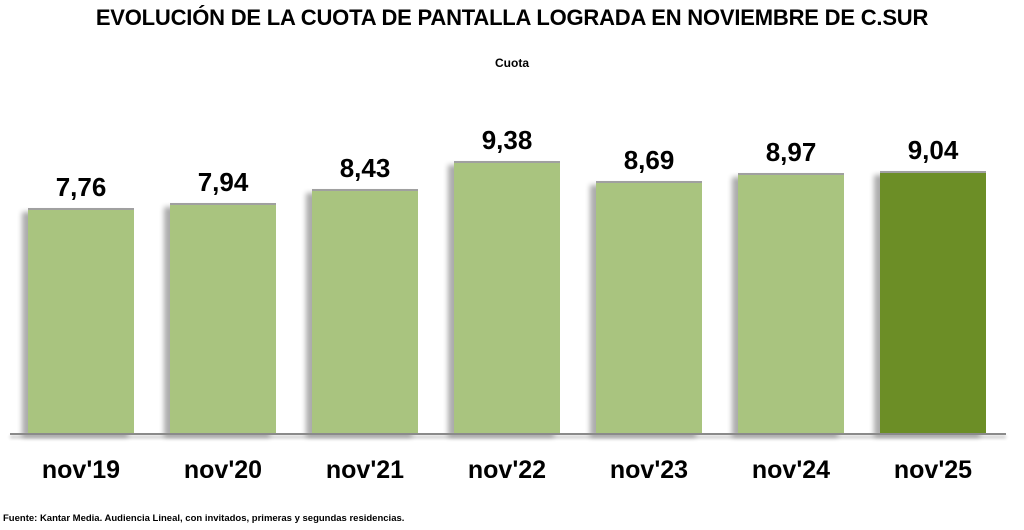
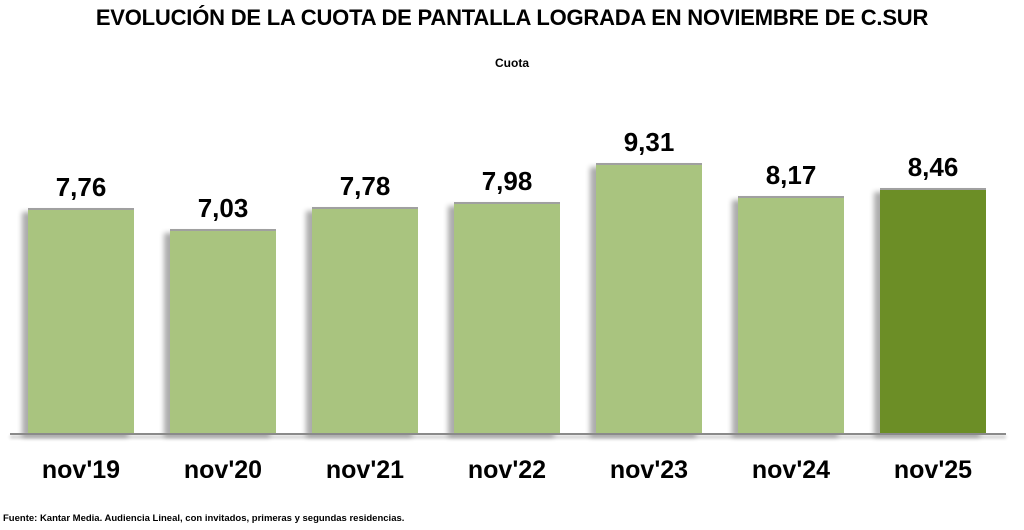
nov'20: 7,94 -> 7,03
nov'21: 8,43 -> 7,78
nov'22: 9,38 -> 7,98
nov'23: 8,69 -> 9,31
nov'24: 8,97 -> 8,17
nov'25: 9,04 -> 8,46
